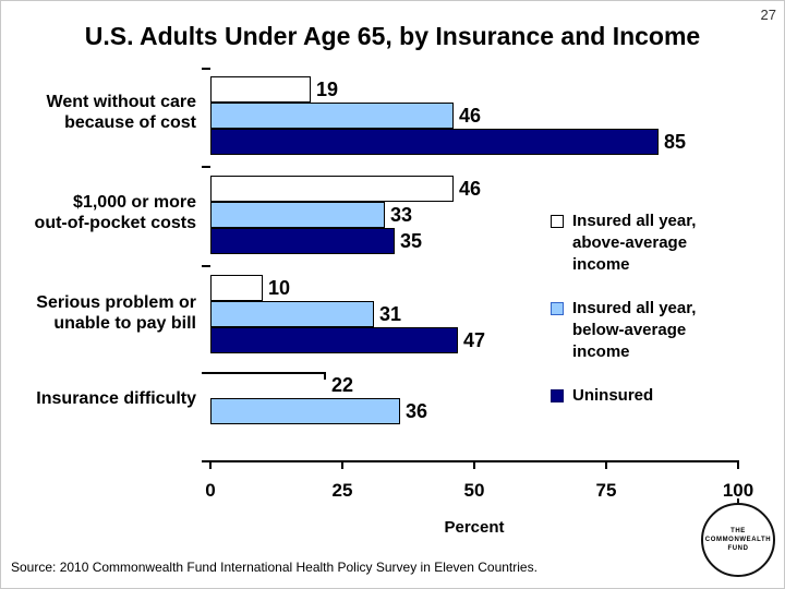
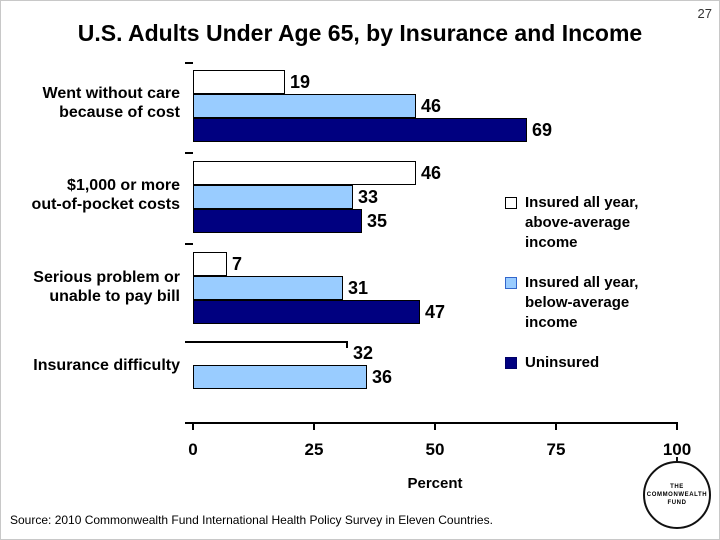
Uninsured/Went without care because of cost: 85 -> 69
Insured all year, above-average income/Serious problem or unable to pay bill: 10 -> 7
Insured all year, above-average income/Insurance difficulty: 22 -> 32
